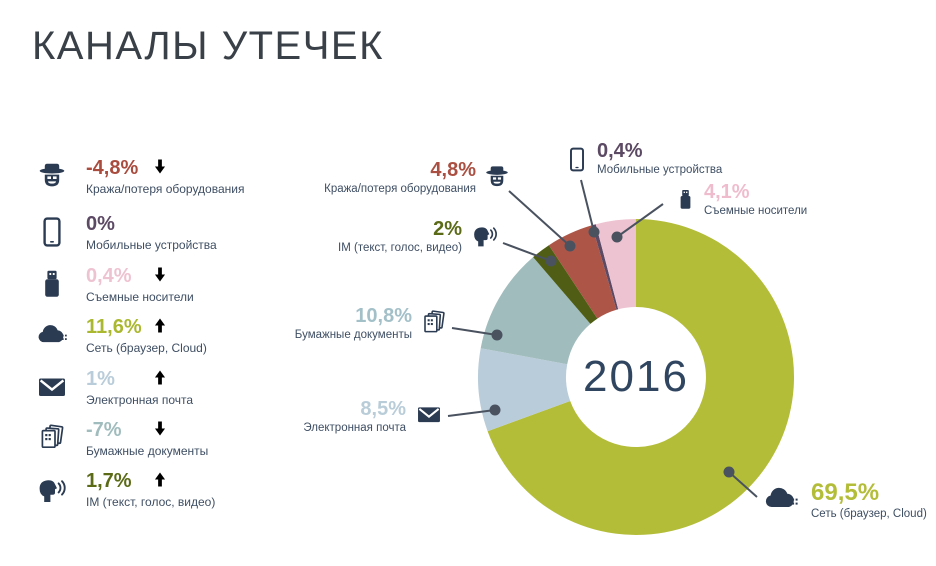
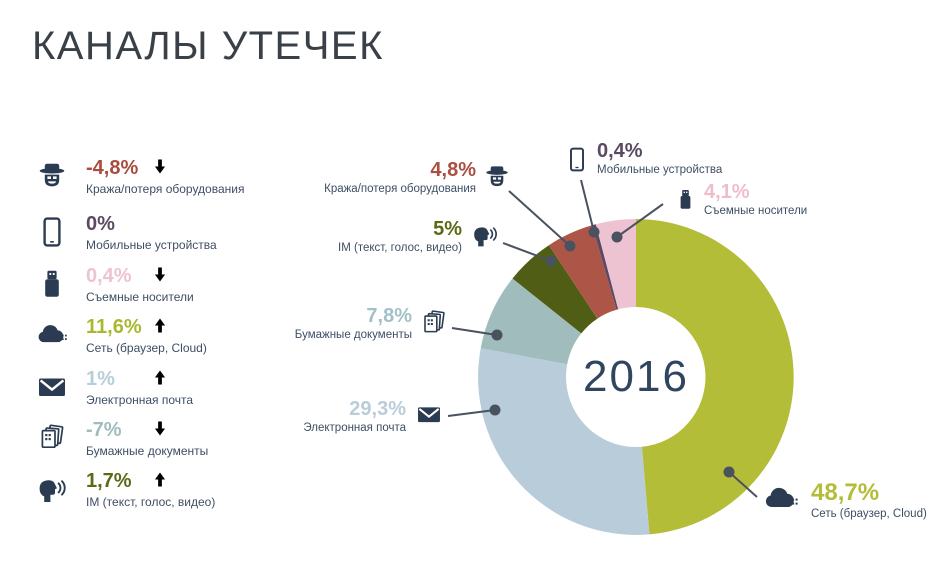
Сеть (браузер, Cloud): 69,5% -> 48,7%
Электронная почта: 8,5% -> 29,3%
Бумажные документы: 10,8% -> 7,8%
IM (текст, голос, видео): 2% -> 5%
